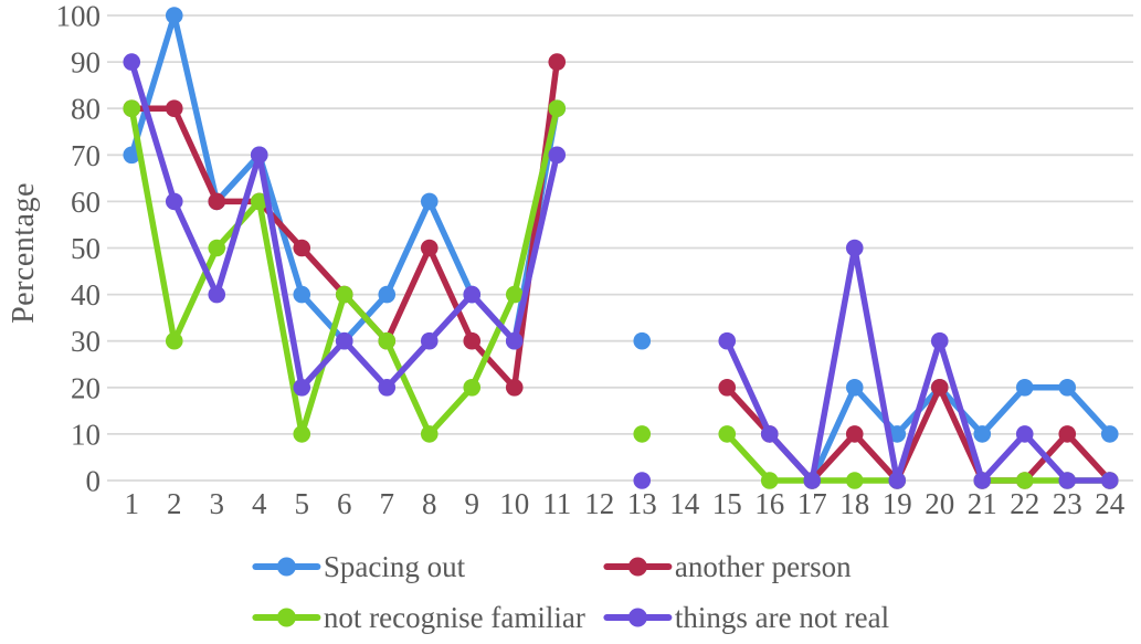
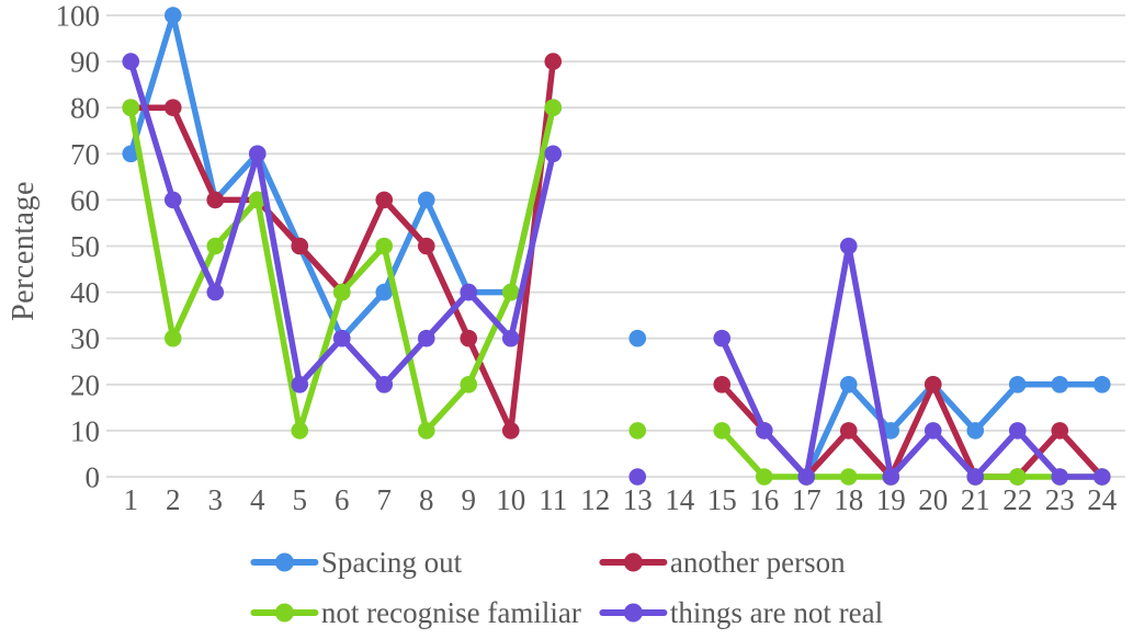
Spacing out/5: 40 -> 50
another person/7: 30 -> 60
not recognise familiar/7: 30 -> 50
Spacing out/10: 30 -> 40
another person/10: 20 -> 10
things are not real/20: 30 -> 10
Spacing out/24: 10 -> 20
